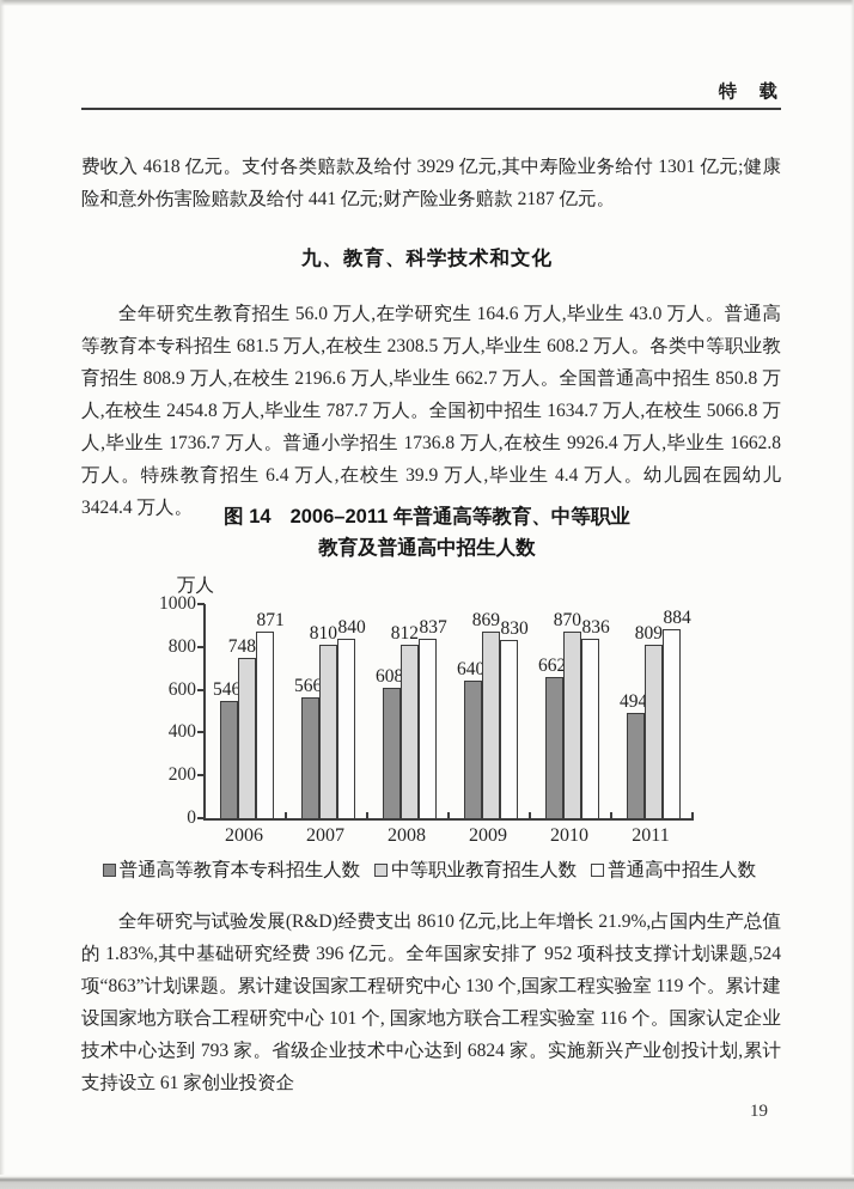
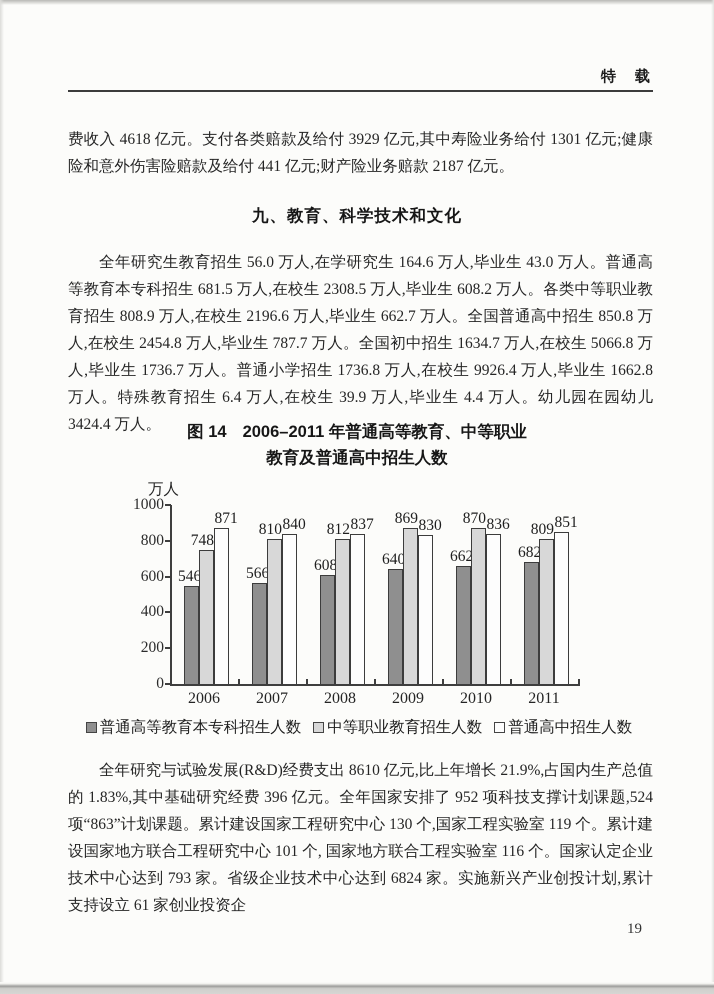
普通高等教育本专科招生人数/2011: 494 -> 682
普通高中招生人数/2011: 884 -> 851
